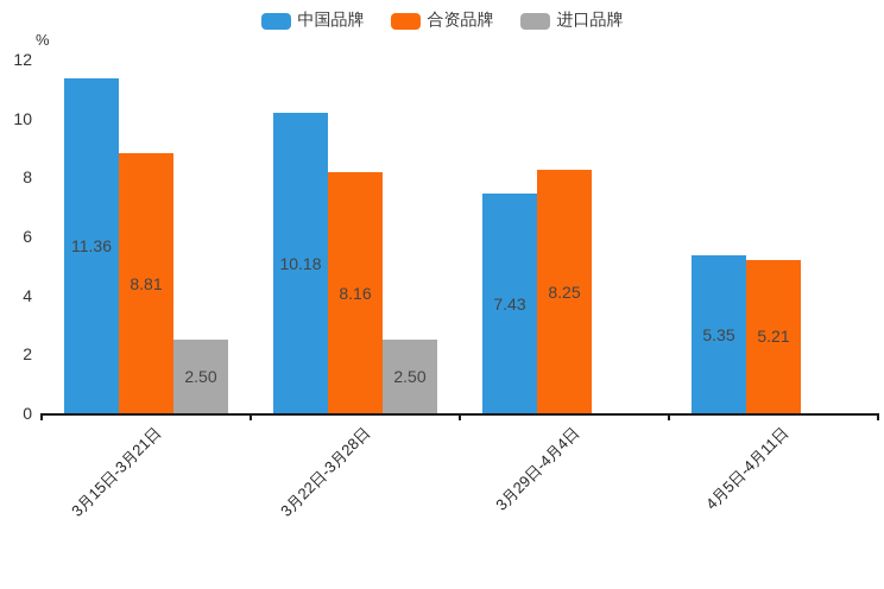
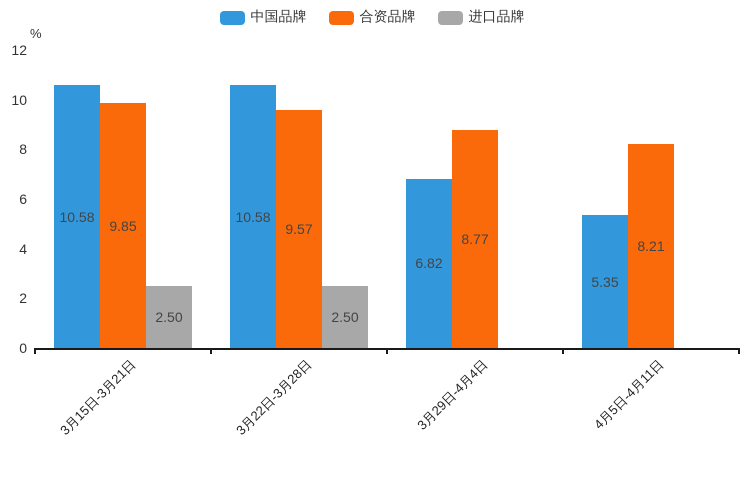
中国品牌/3月15日-3月21日: 11.36 -> 10.58
合资品牌/3月15日-3月21日: 8.81 -> 9.85
中国品牌/3月22日-3月28日: 10.18 -> 10.58
合资品牌/3月22日-3月28日: 8.16 -> 9.57
中国品牌/3月29日-4月4日: 7.43 -> 6.82
合资品牌/3月29日-4月4日: 8.25 -> 8.77
合资品牌/4月5日-4月11日: 5.21 -> 8.21
